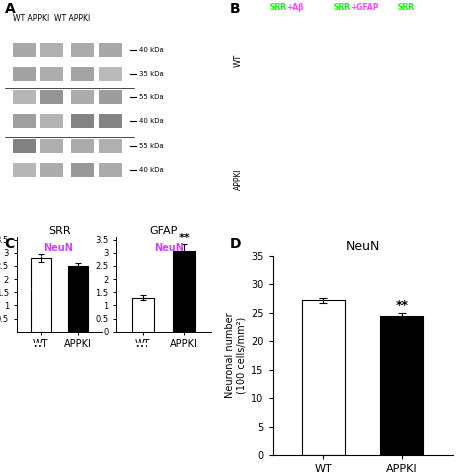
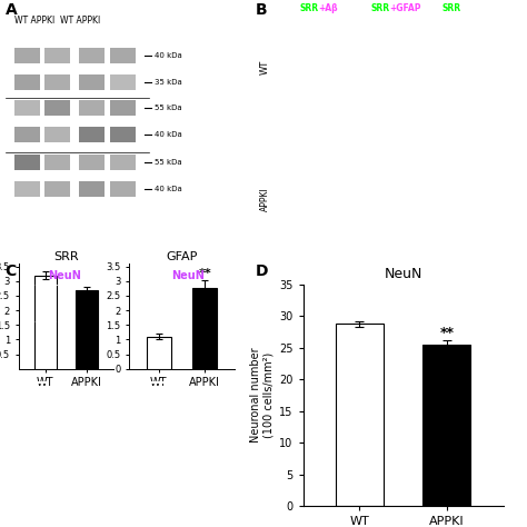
SRR/WT: 2.8 -> 3.2
SRR/APPKI: 2.5 -> 2.7
GFAP/WT: 1.30 -> 1.10
GFAP/APPKI: 3.05 -> 2.75
NeuN/WT: 27.2 -> 28.8
NeuN/APPKI: 24.4 -> 25.5
